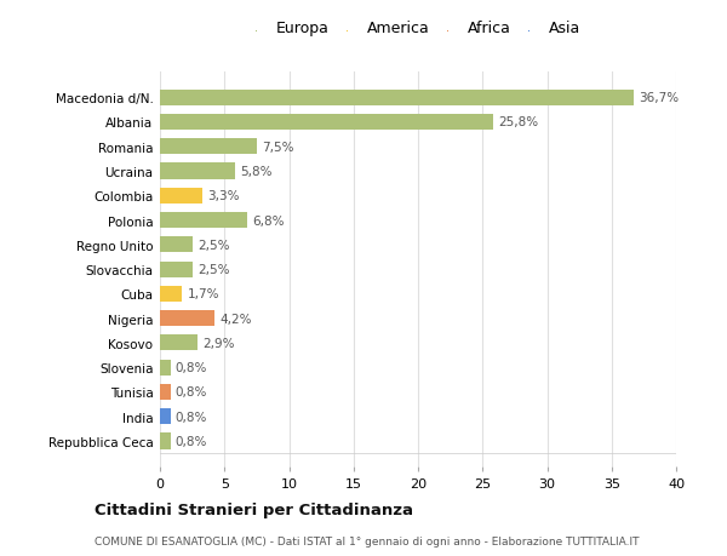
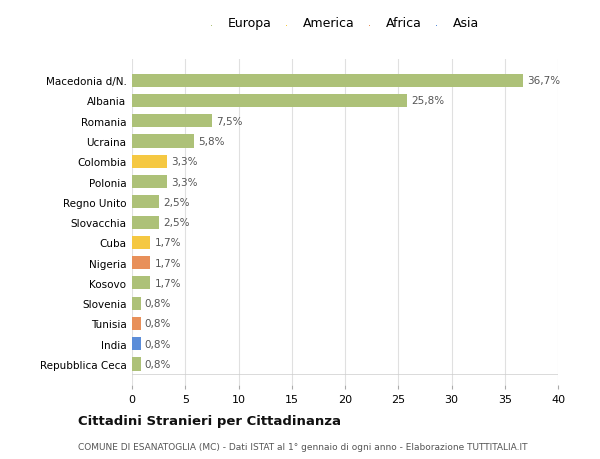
Polonia: 6,8% -> 3,3%
Nigeria: 4,2% -> 1,7%
Kosovo: 2,9% -> 1,7%
